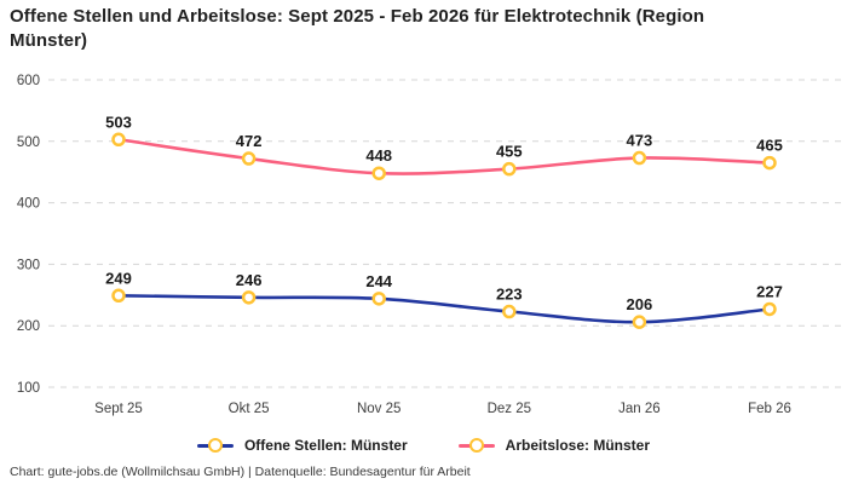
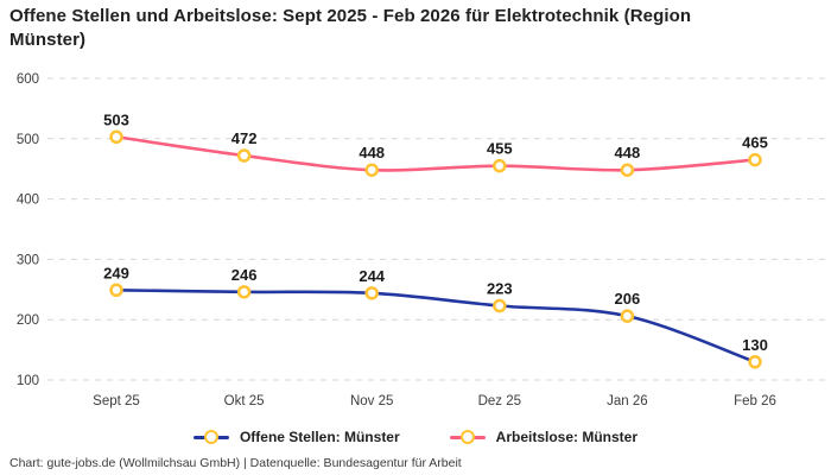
Arbeitslose: Münster/Jan 26: 473 -> 448
Offene Stellen: Münster/Feb 26: 227 -> 130
